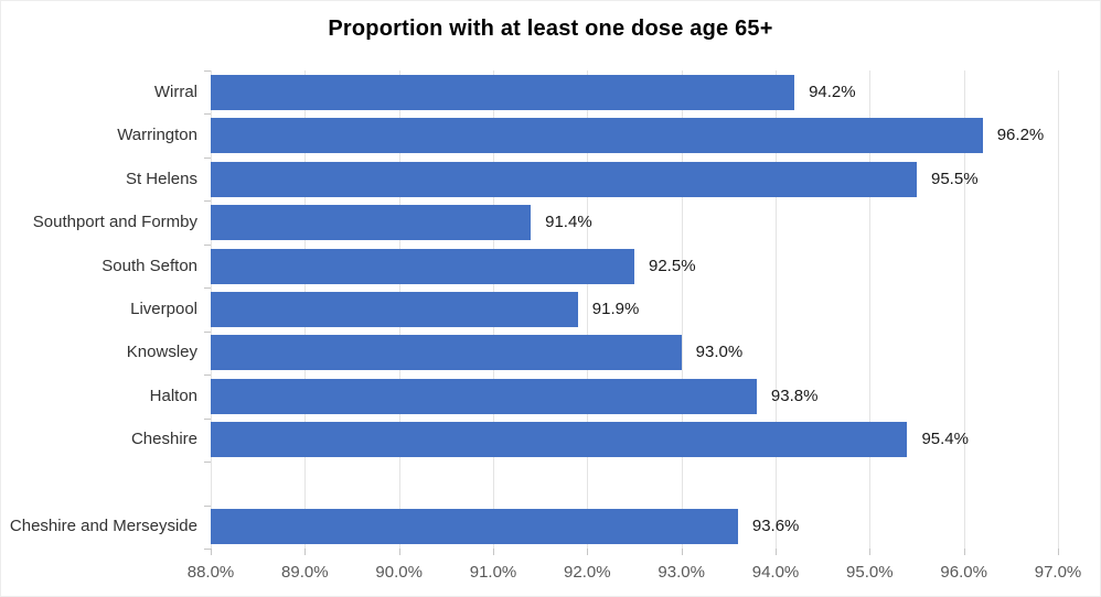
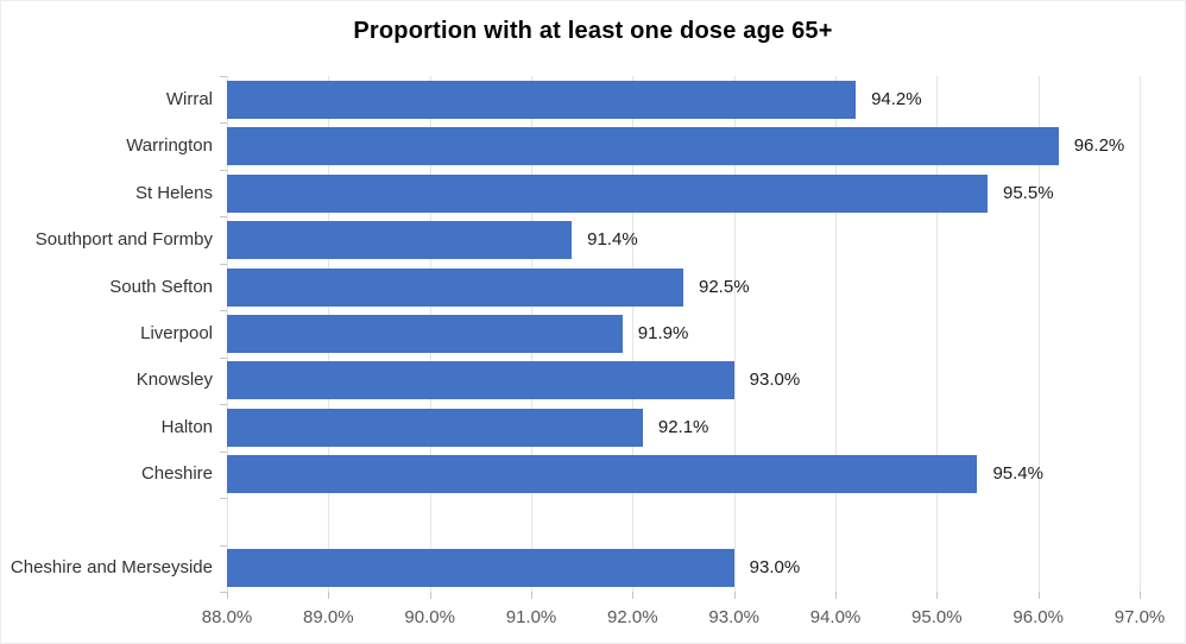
Halton: 93.8% -> 92.1%
Cheshire and Merseyside: 93.6% -> 93.0%
